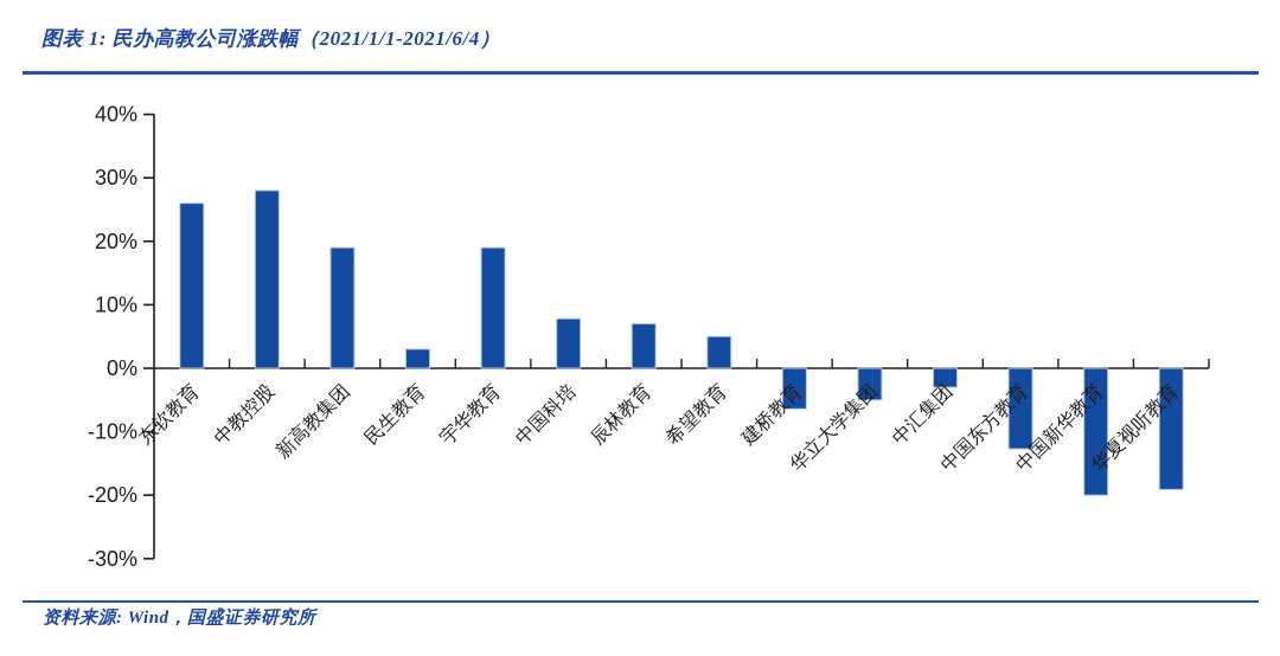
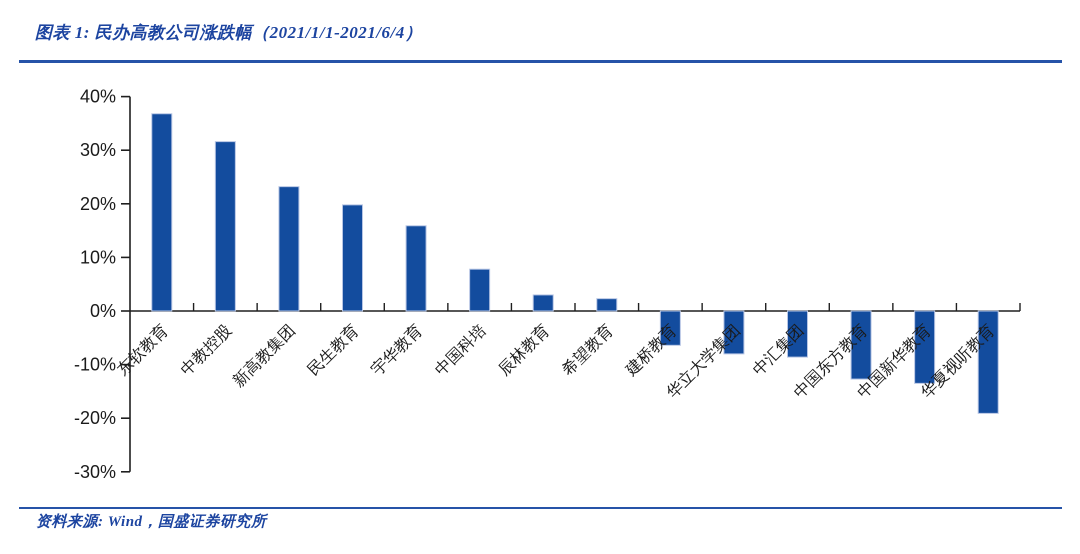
东软教育: 26% -> 37%
中教控股: 28% -> 32%
新高教集团: 19% -> 23%
民生教育: 3% -> 20%
宇华教育: 19% -> 16%
辰林教育: 7% -> 3%
希望教育: 5% -> 2%
华立大学集团: -5% -> -8%
中汇集团: -3% -> -9%
中国新华教育: -20% -> -14%
